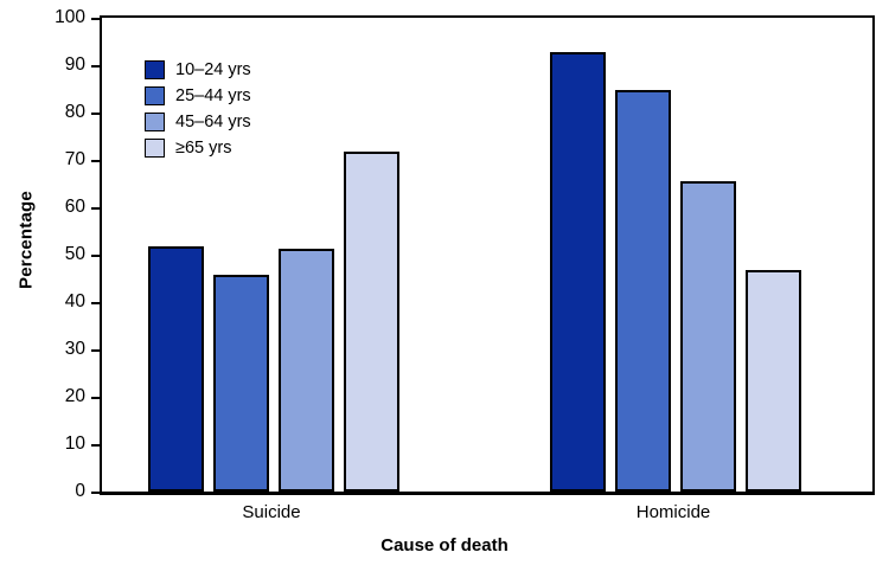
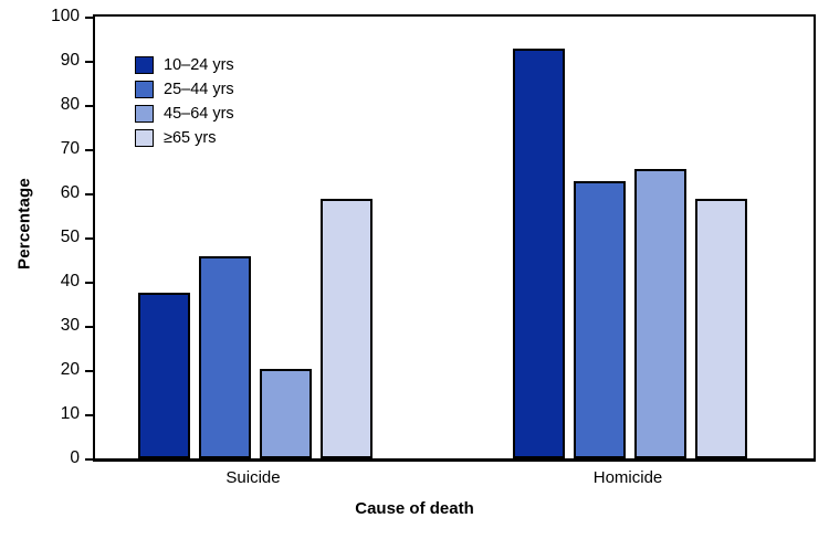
10–24 yrs/Suicide: 51 -> 37
45–64 yrs/Suicide: 51 -> 20
≥65 yrs/Suicide: 71 -> 58
25–44 yrs/Homicide: 84 -> 62
≥65 yrs/Homicide: 46 -> 58
